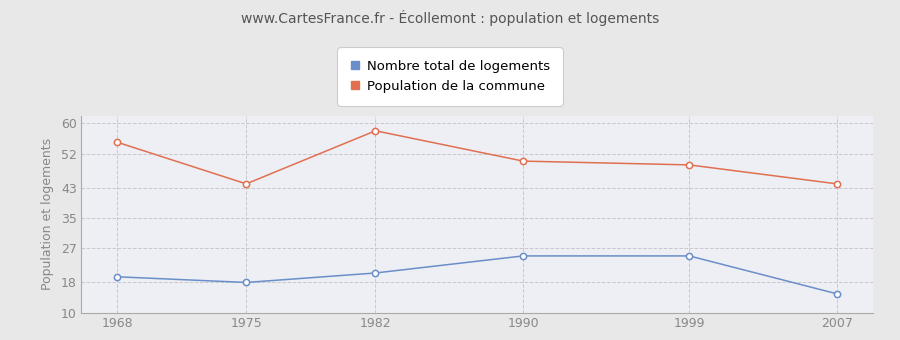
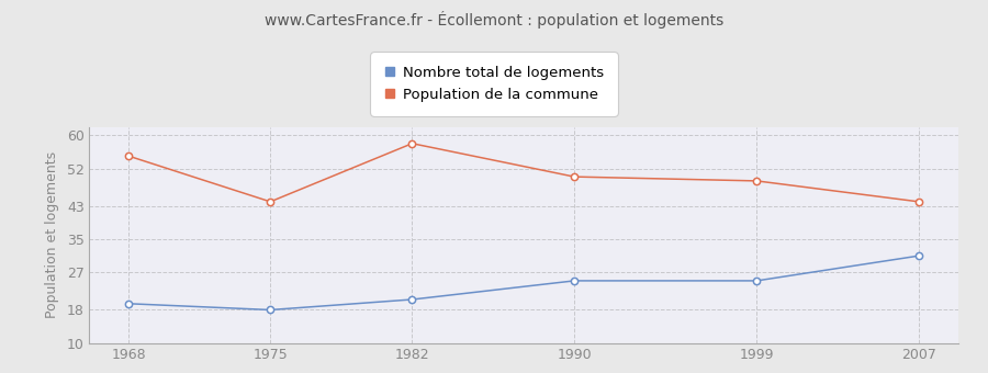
Nombre total de logements/2007: 15.0 -> 31.0
